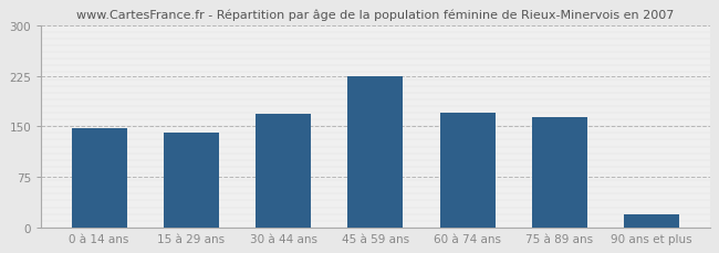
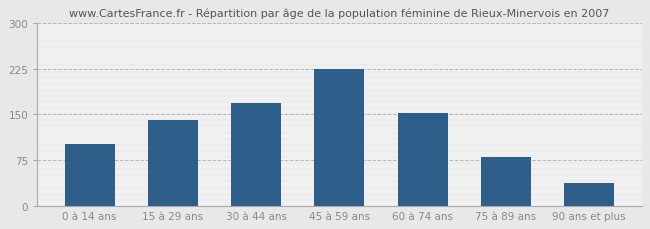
0 à 14 ans: 148 -> 102
60 à 74 ans: 170 -> 152
75 à 89 ans: 163 -> 80
90 ans et plus: 20 -> 38
